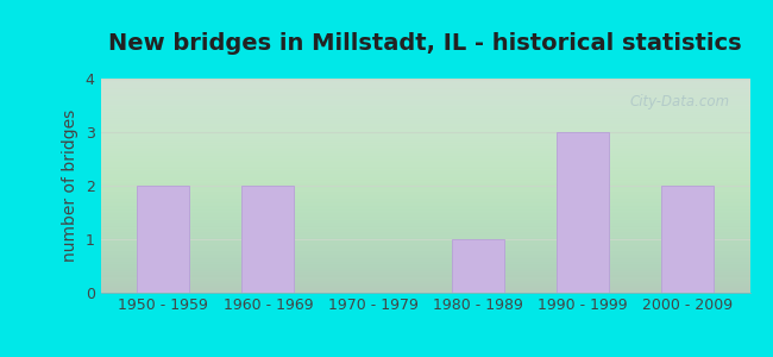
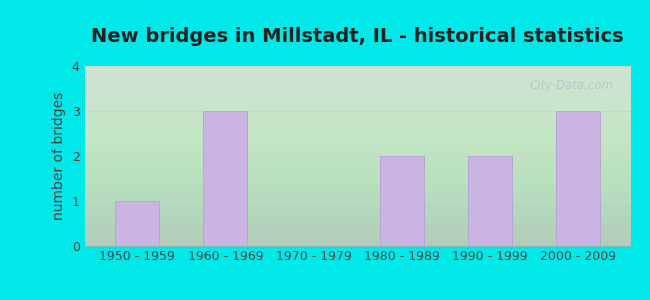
1950 - 1959: 2 -> 1
1960 - 1969: 2 -> 3
1980 - 1989: 1 -> 2
1990 - 1999: 3 -> 2
2000 - 2009: 2 -> 3
